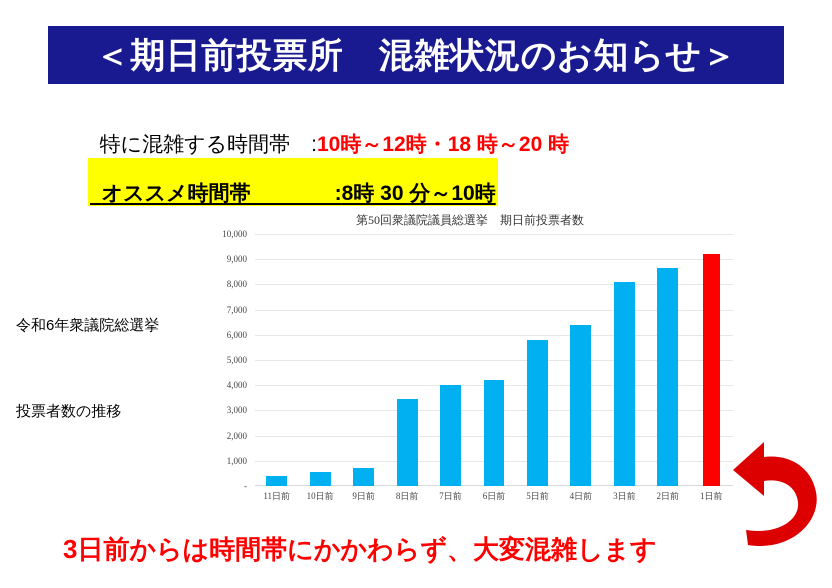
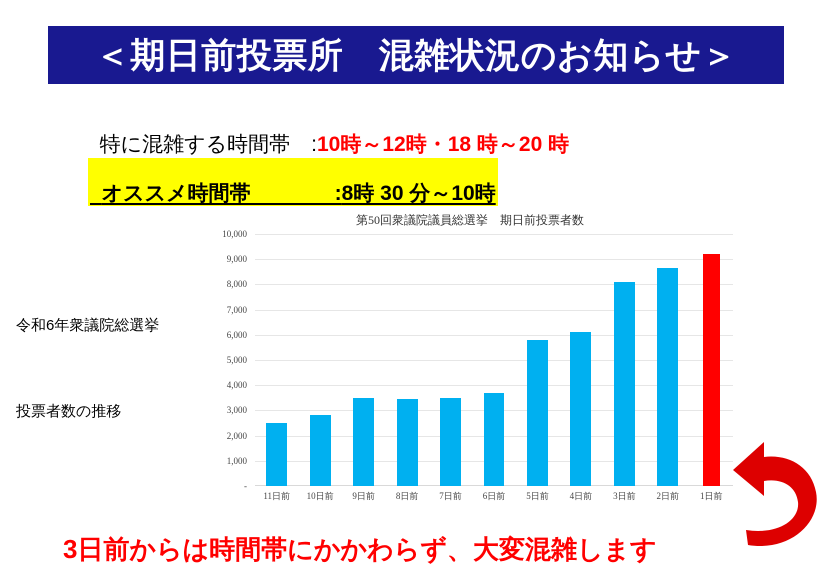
11日前: 400 -> 2500
10日前: 600 -> 2800
9日前: 700 -> 3500
7日前: 4000 -> 3500
6日前: 4200 -> 3700
4日前: 6400 -> 6100
